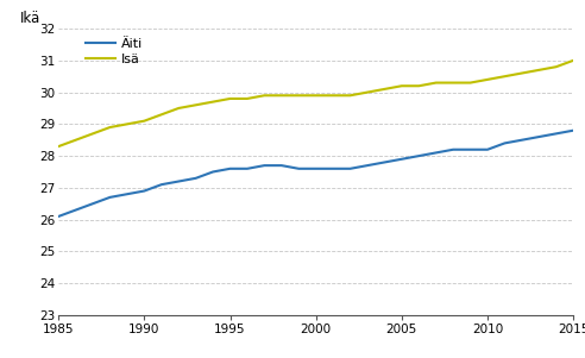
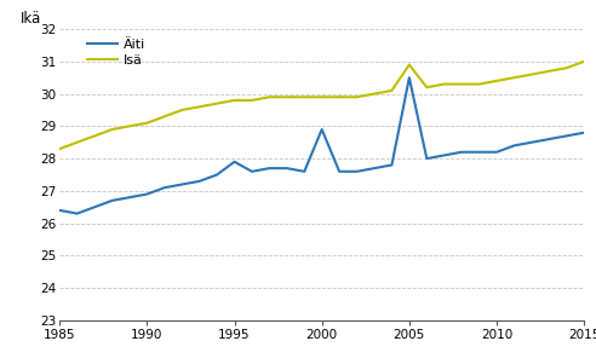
Äiti/1985: 26.1 -> 26.4
Äiti/1995: 27.6 -> 27.9
Äiti/2000: 27.6 -> 28.9
Äiti/2005: 27.9 -> 30.5
Isä/2005: 30.2 -> 30.9
